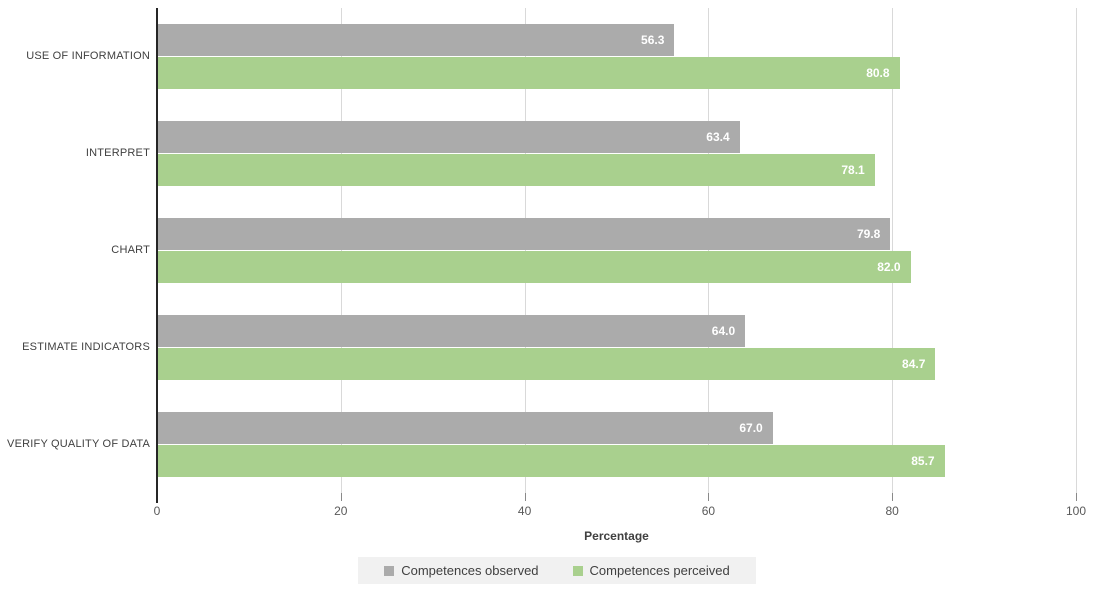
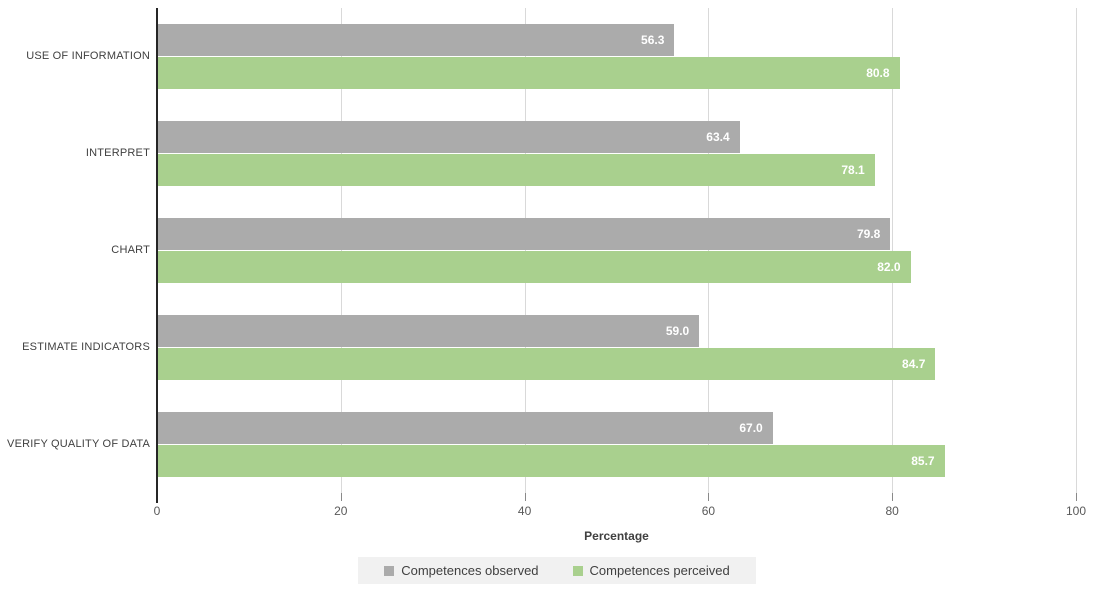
Competences observed/ESTIMATE INDICATORS: 64.0 -> 59.0
